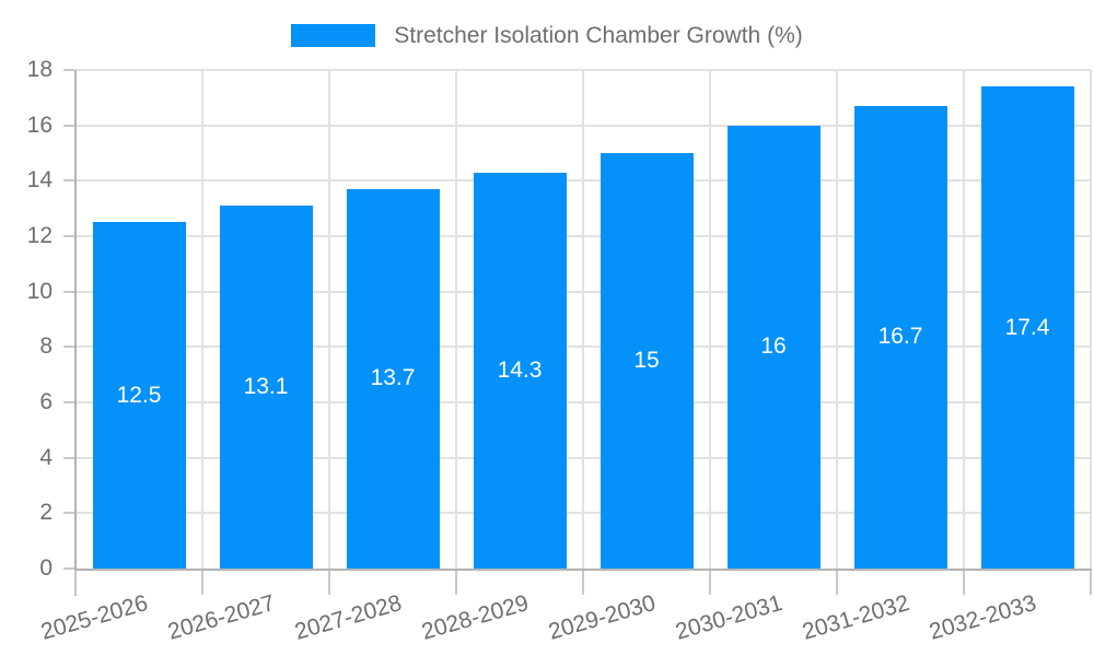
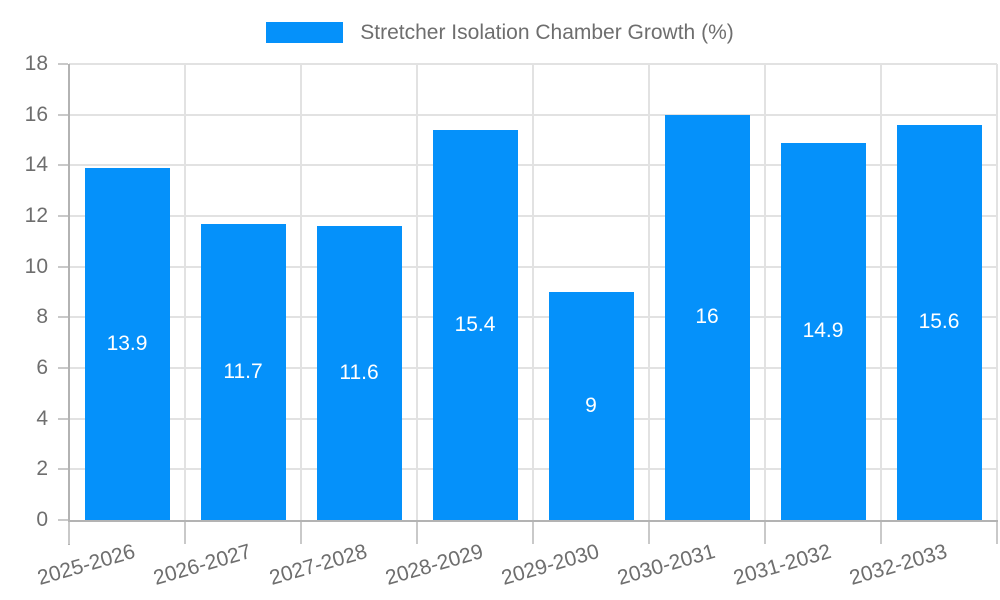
2025-2026: 12.5 -> 13.9
2026-2027: 13.1 -> 11.7
2027-2028: 13.7 -> 11.6
2028-2029: 14.3 -> 15.4
2029-2030: 15 -> 9
2031-2032: 16.7 -> 14.9
2032-2033: 17.4 -> 15.6
